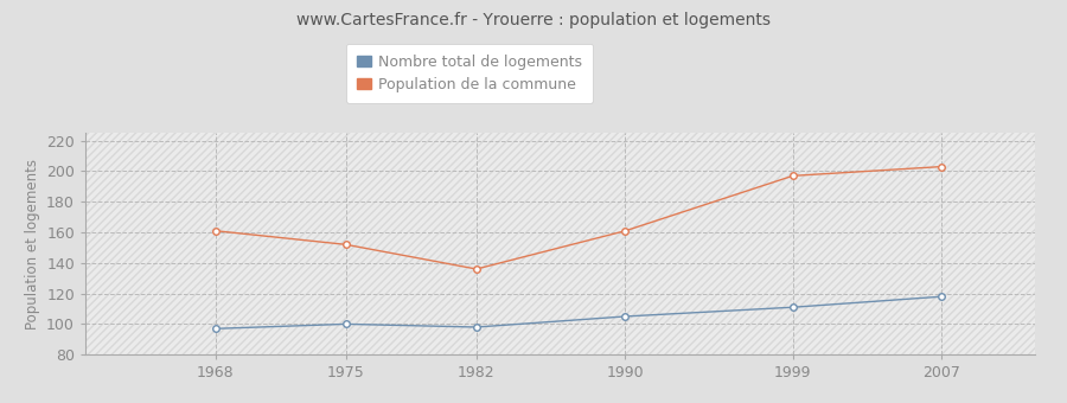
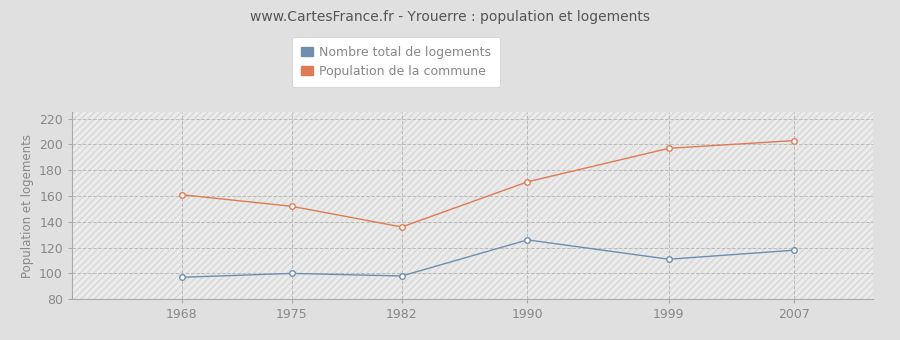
Nombre total de logements/1990: 105 -> 126
Population de la commune/1990: 161 -> 171
